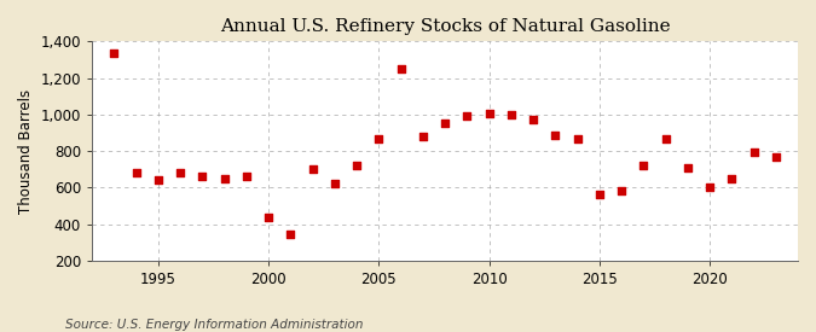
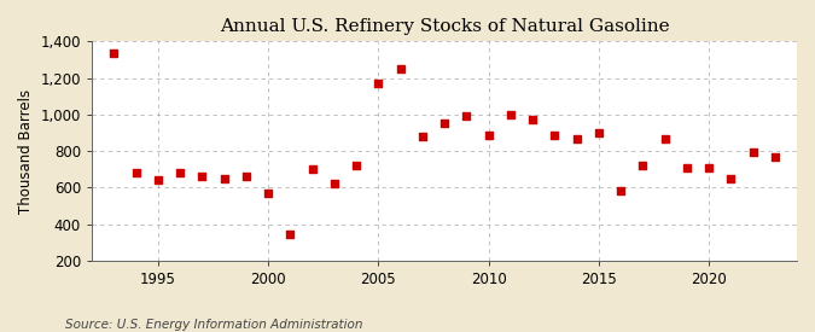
2000: 440 -> 570
2005: 870 -> 1,170
2010: 1,000 -> 890
2015: 560 -> 900
2020: 600 -> 710
